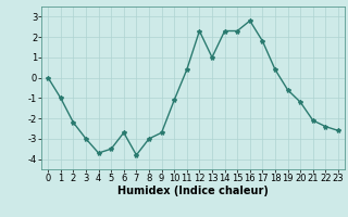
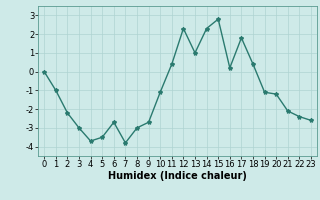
15: 2.3 -> 2.8
16: 2.8 -> 0.2
19: -0.6 -> -1.1
